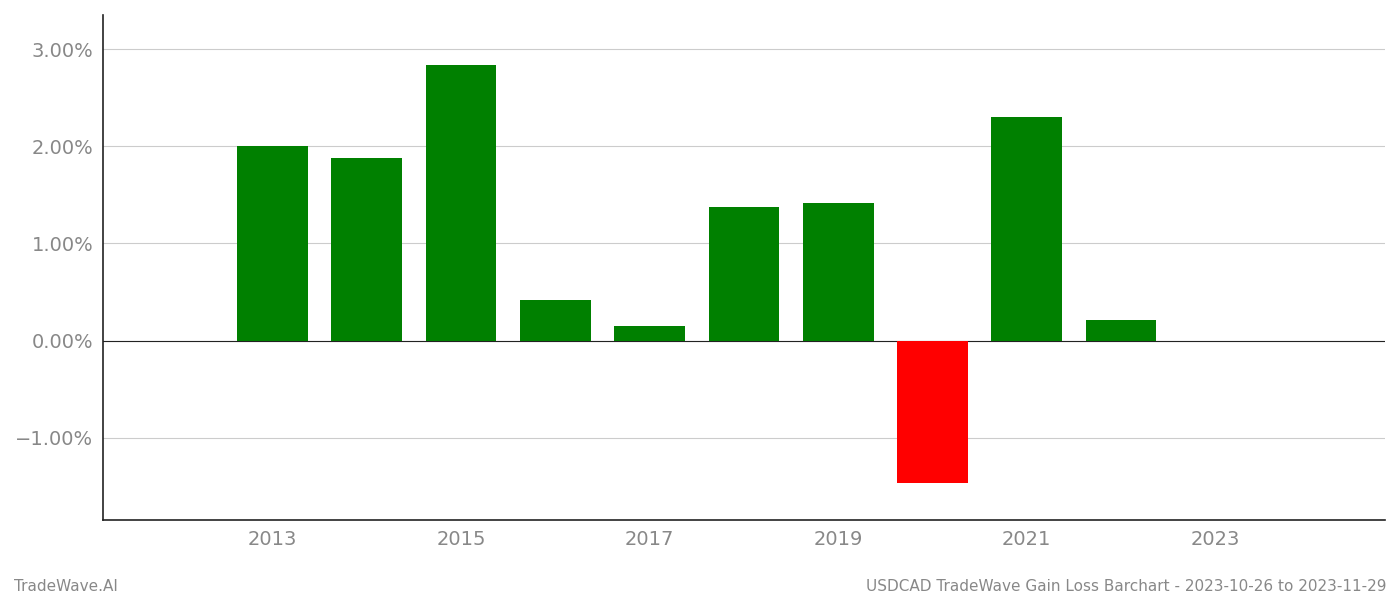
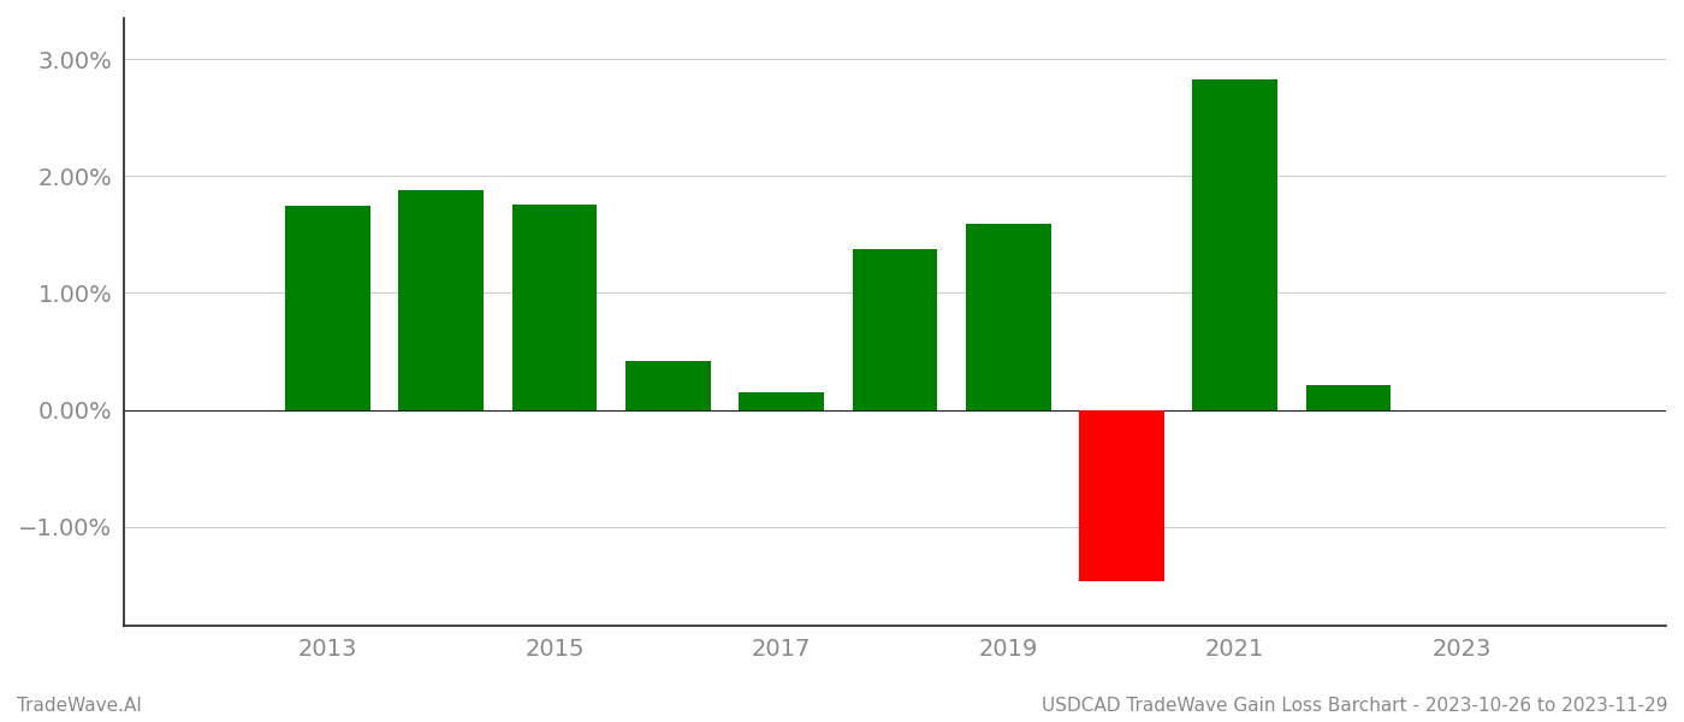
2013: 2.00% -> 1.74%
2015: 2.84% -> 1.75%
2019: 1.42% -> 1.59%
2021: 2.30% -> 2.83%
